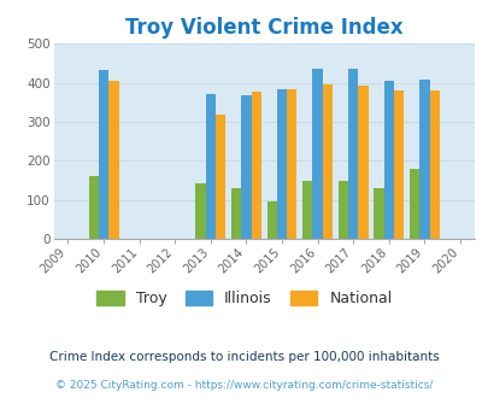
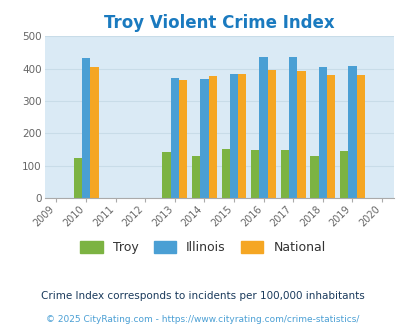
Troy/2010: 160 -> 125
National/2013: 320 -> 365
Troy/2015: 95 -> 153
Troy/2019: 180 -> 145
